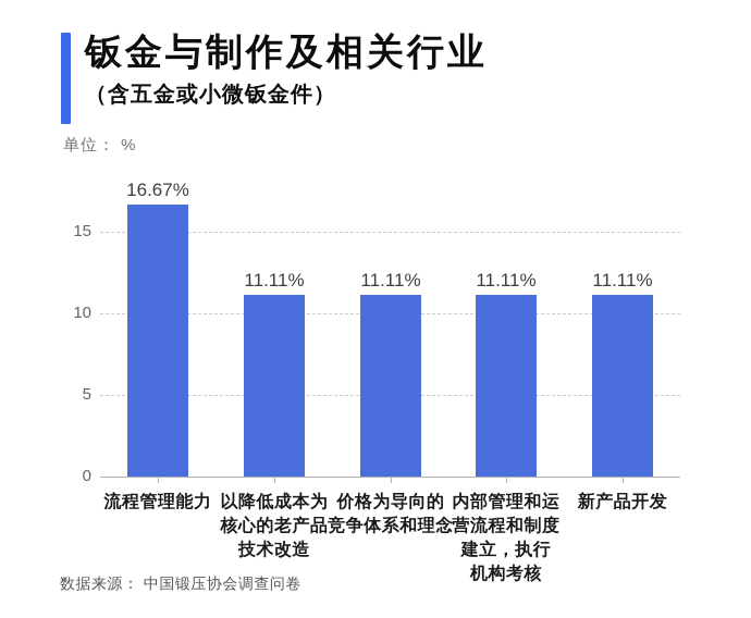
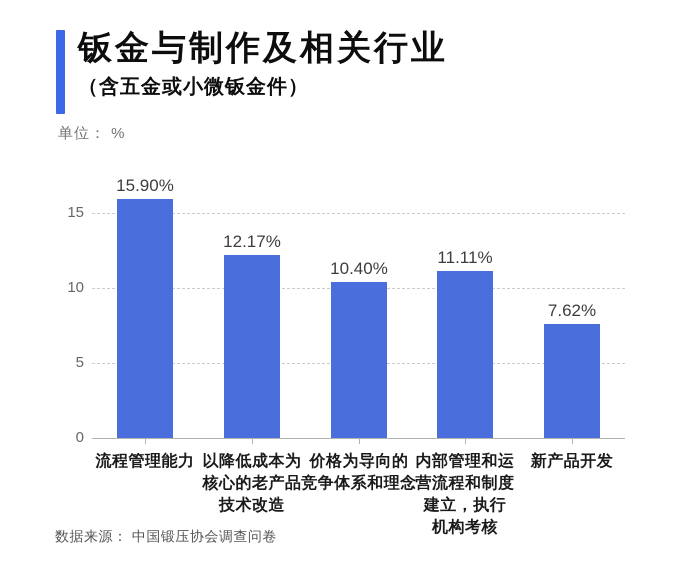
流程管理能力: 16.67% -> 15.90%
以降低成本为核心的老产品技术改造: 11.11% -> 12.17%
价格为导向的竞争体系和理念: 11.11% -> 10.40%
新产品开发: 11.11% -> 7.62%
